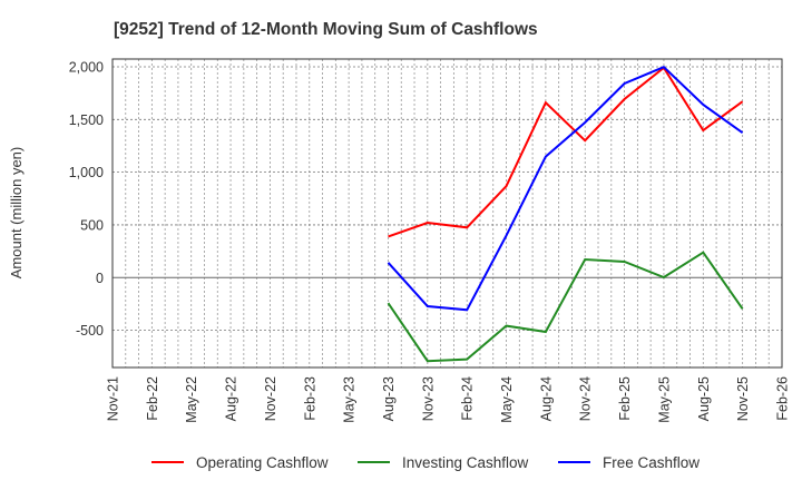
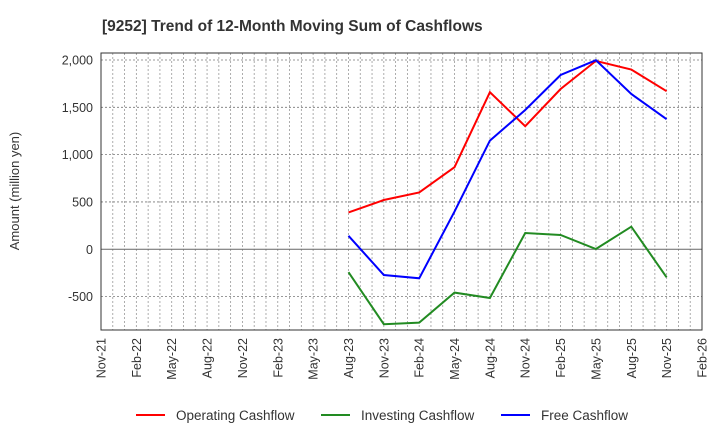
Operating Cashflow/Feb-24: 500 -> 600
Operating Cashflow/Aug-25: 1400 -> 1900
